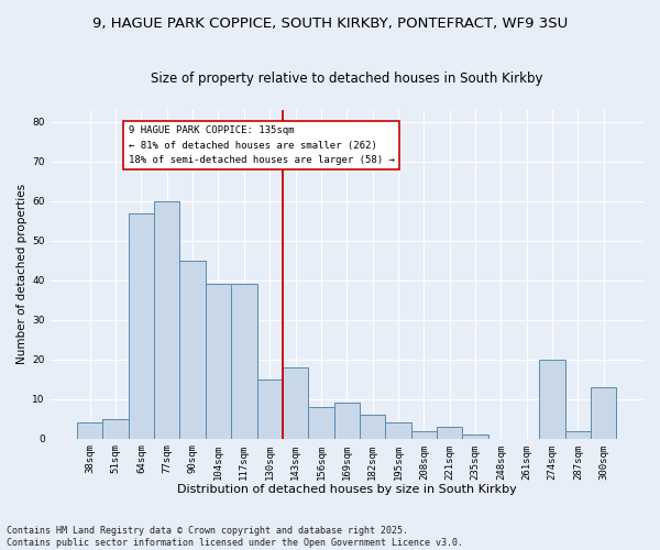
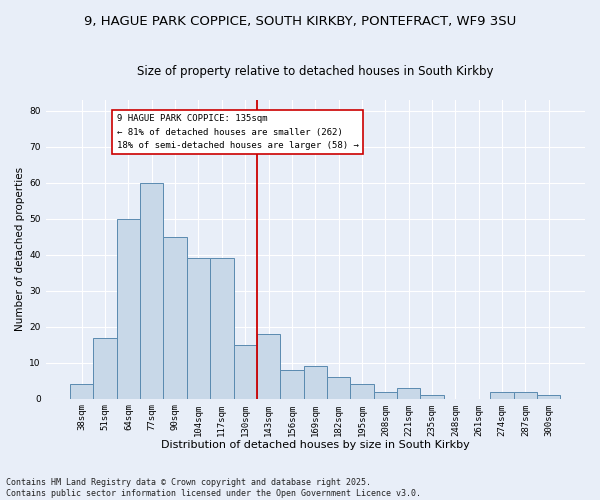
51sqm: 5 -> 17
64sqm: 57 -> 50
274sqm: 20 -> 2
300sqm: 13 -> 1
